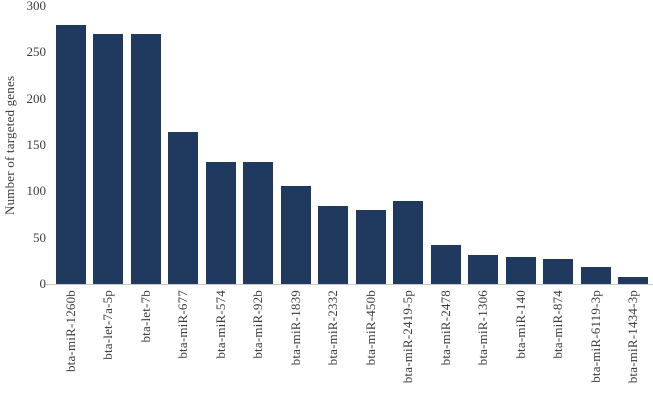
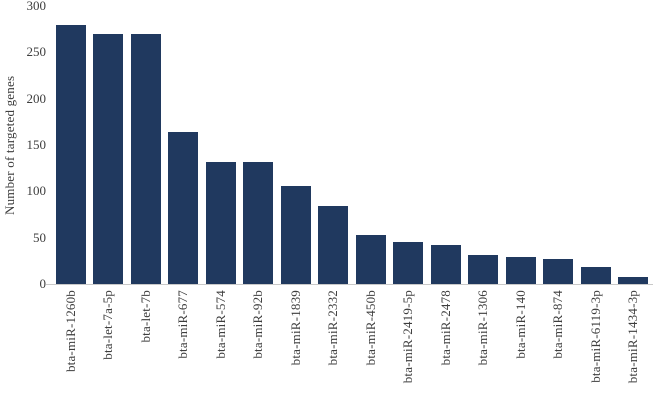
bta-miR-450b: 80 -> 50
bta-miR-2419-5p: 90 -> 40
